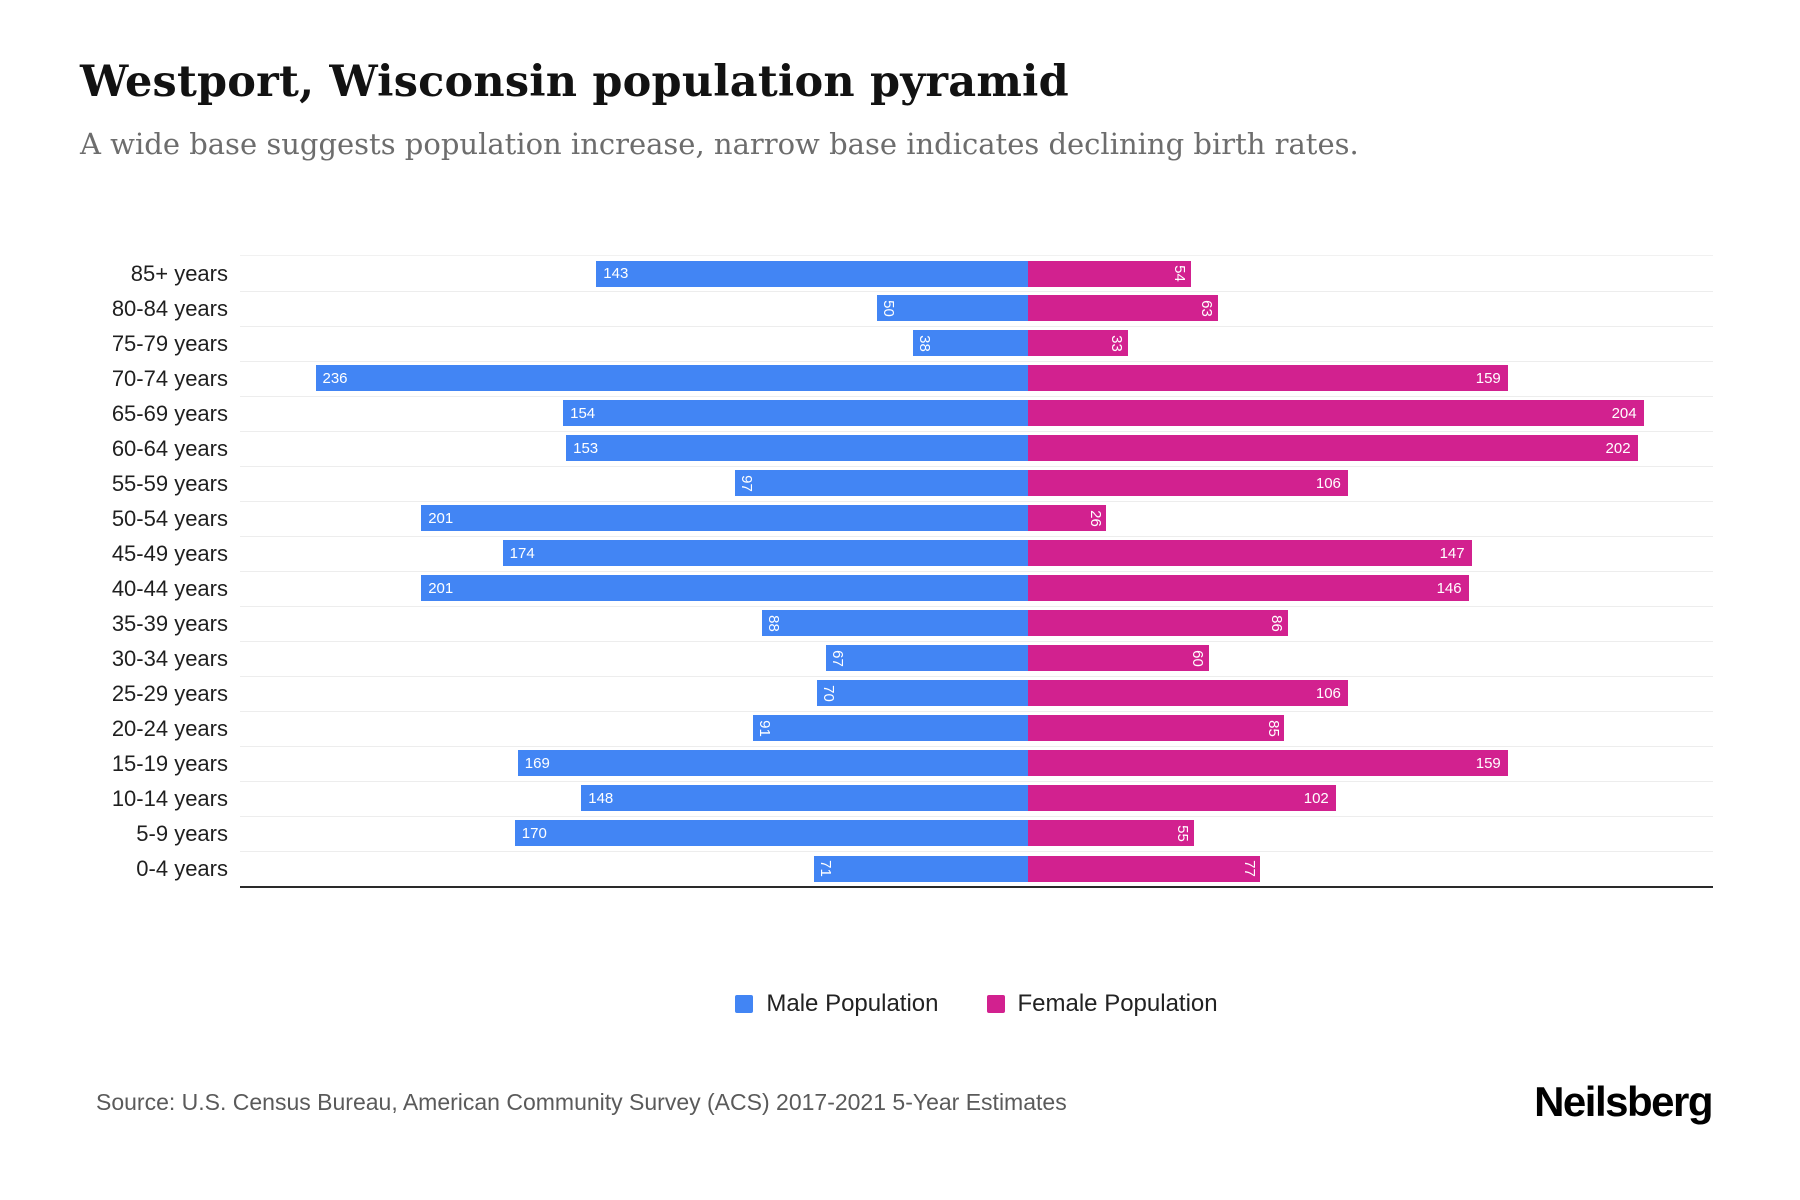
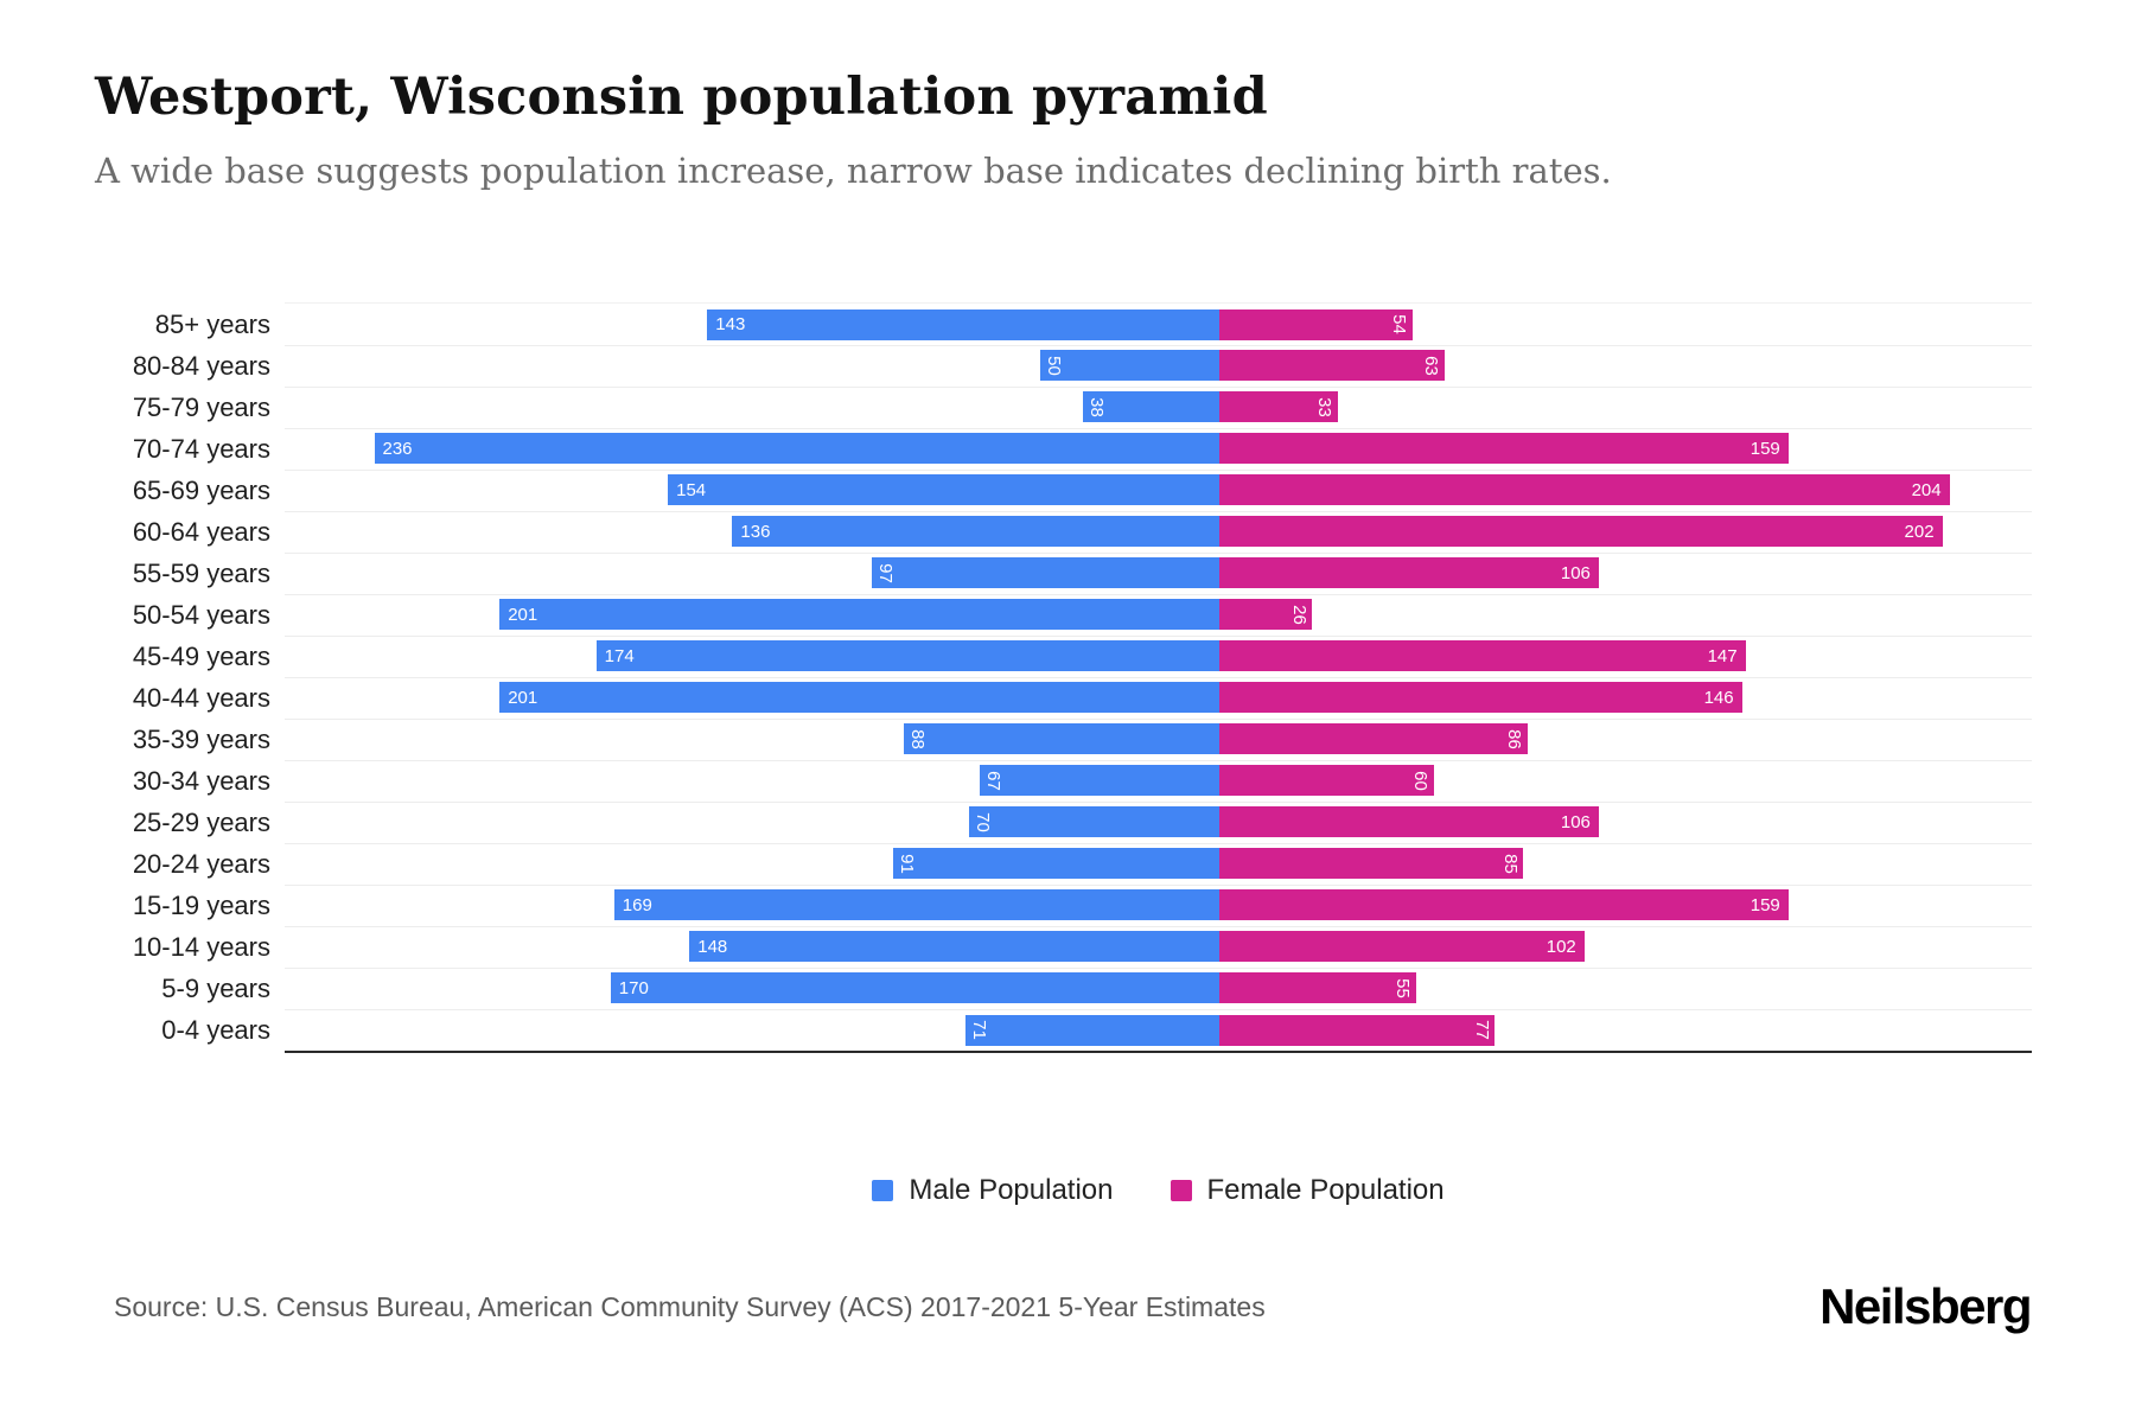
Male Population/60-64 years: 153 -> 136
